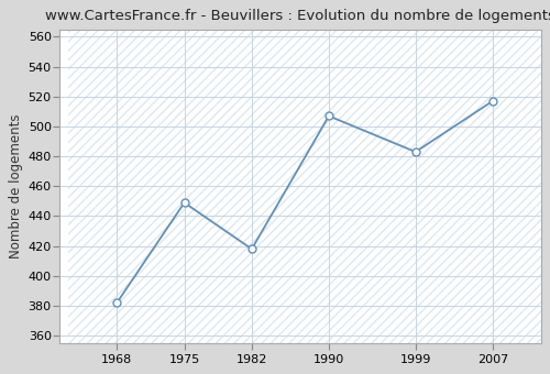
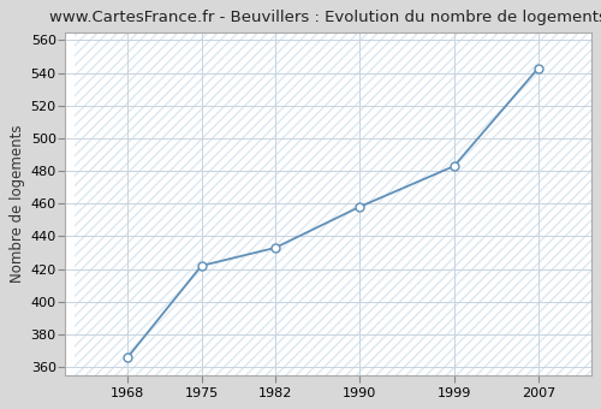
1968: 382 -> 366
1975: 449 -> 422
1982: 418 -> 433
1990: 507 -> 458
2007: 517 -> 543
